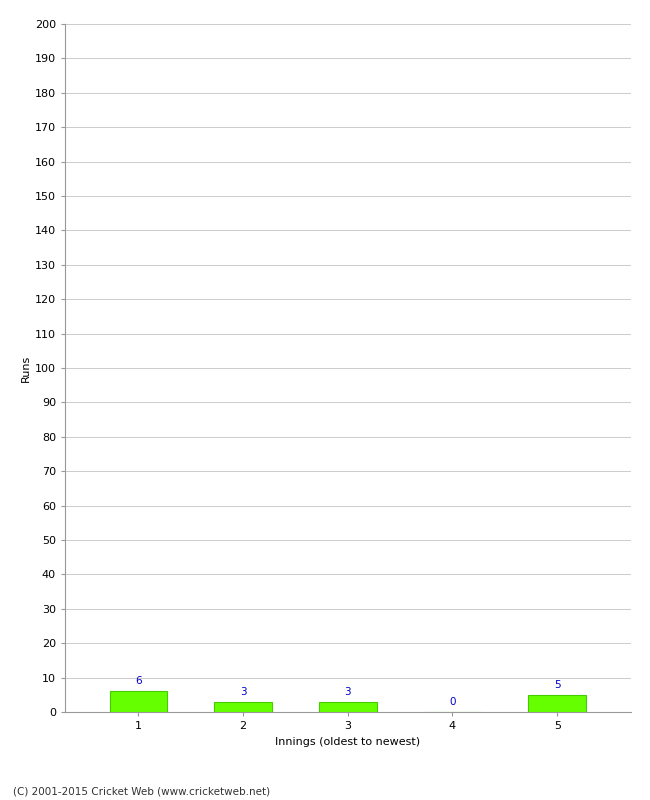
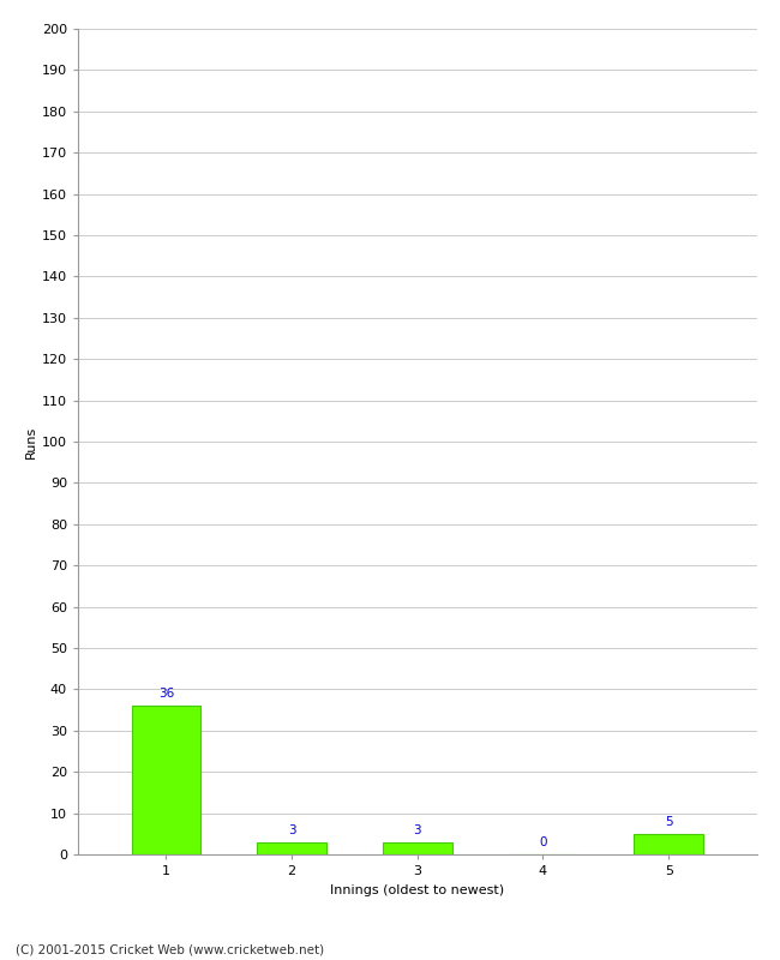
1: 6 -> 36
